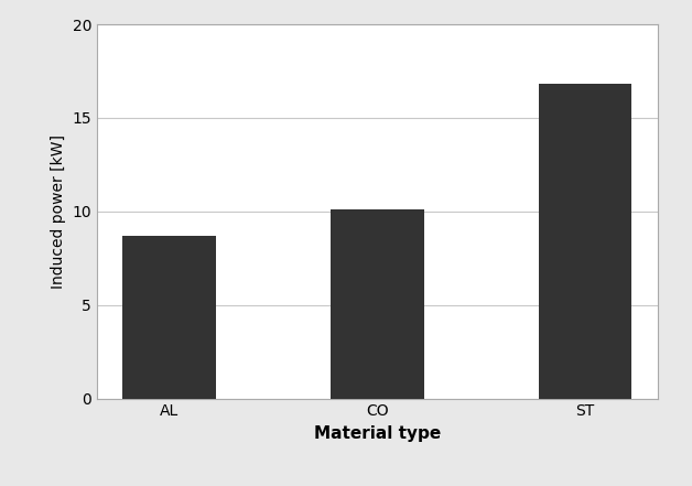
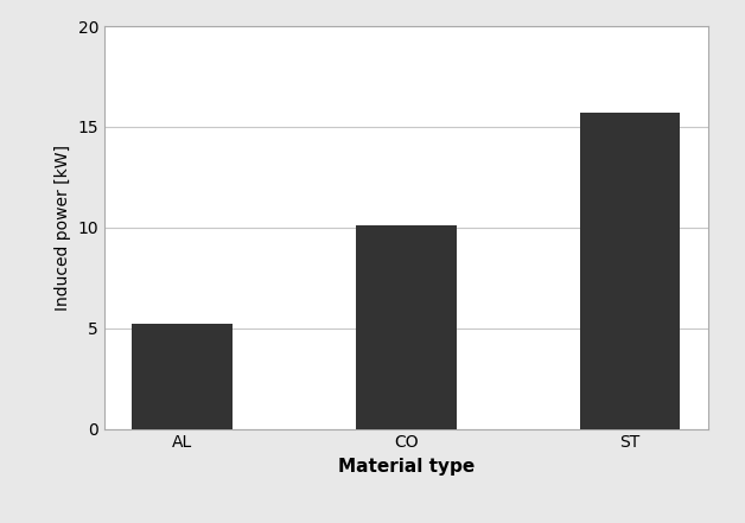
AL: 8.7 -> 5.2
ST: 16.8 -> 15.7
